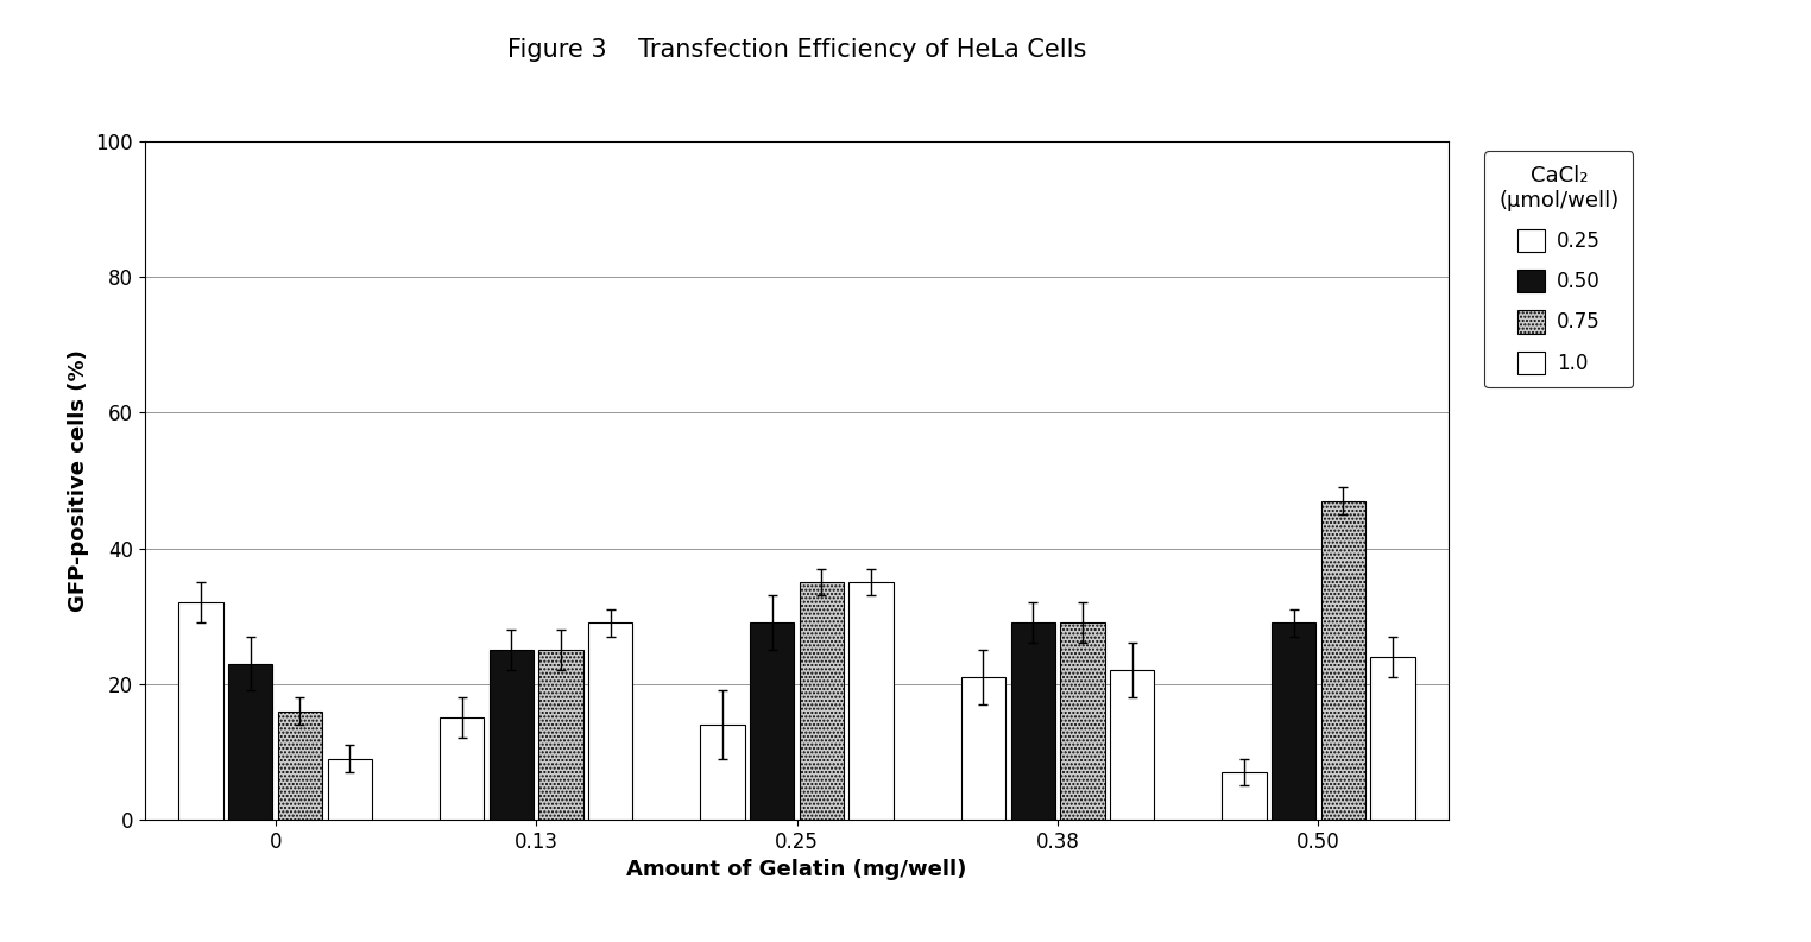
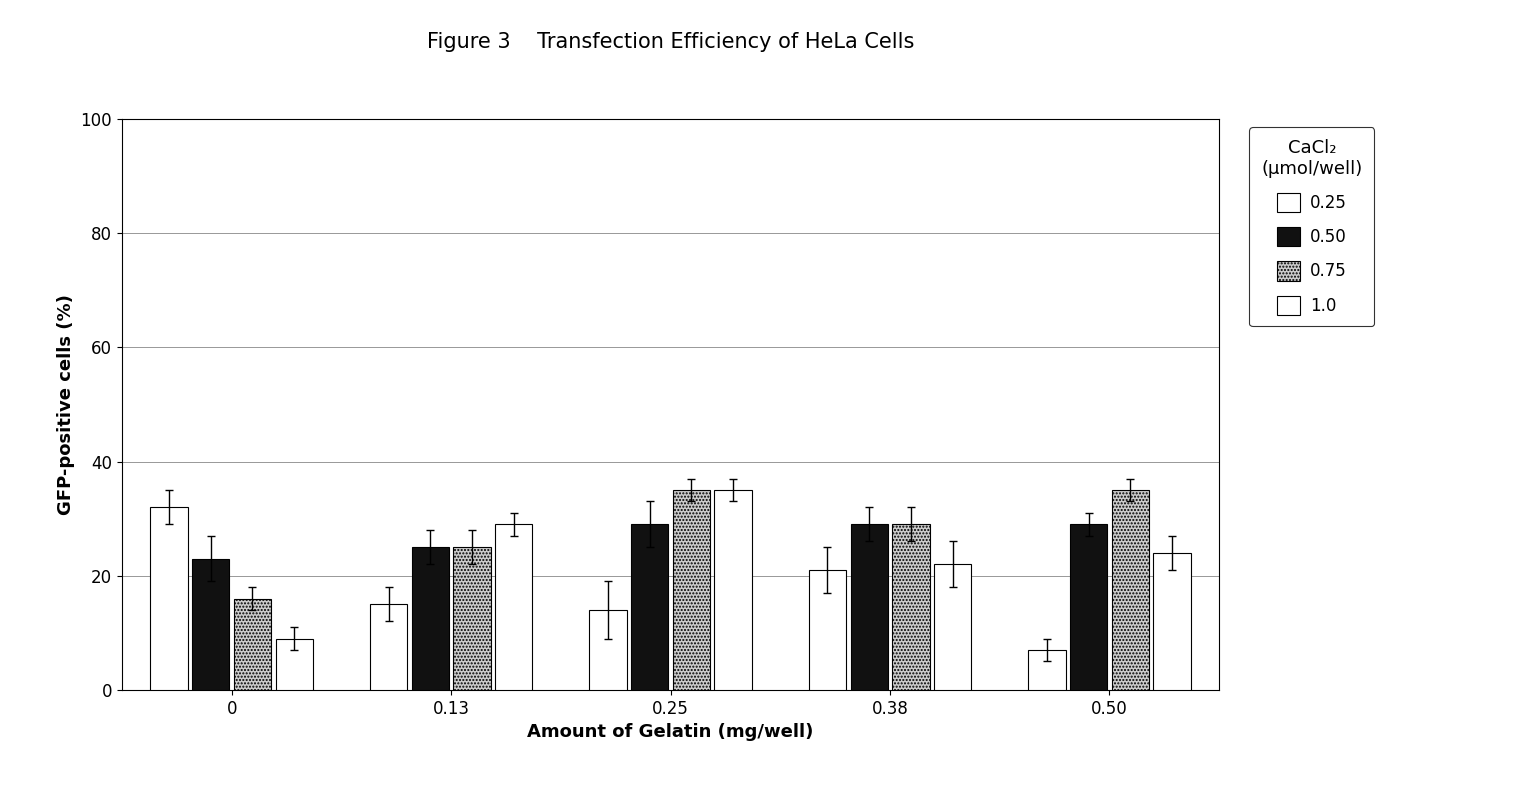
0.75/0.50: 47 -> 35
